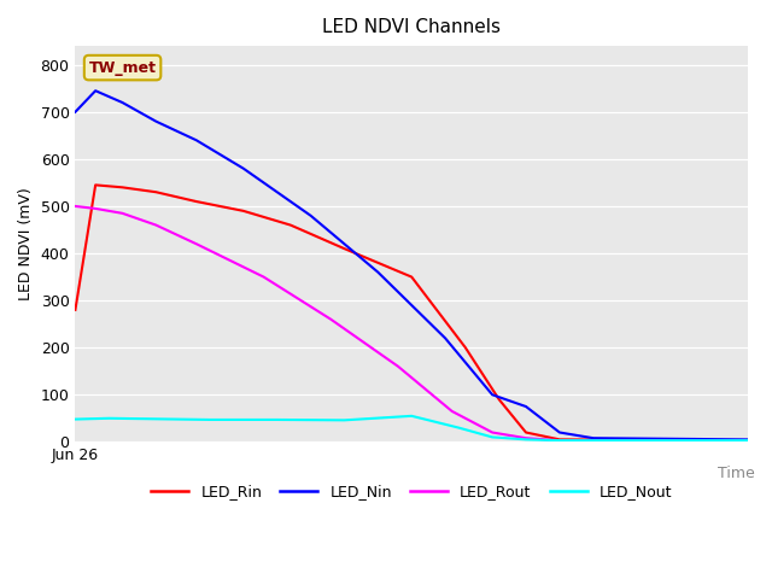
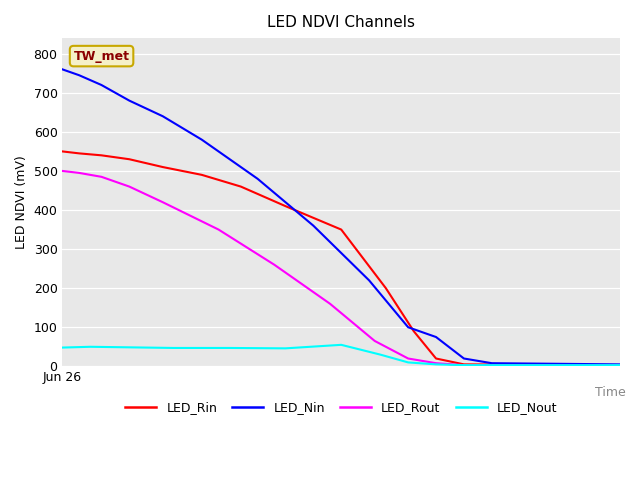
LED_Rin/Jun 26: 280 -> 550
LED_Nin/Jun 26: 700 -> 760
